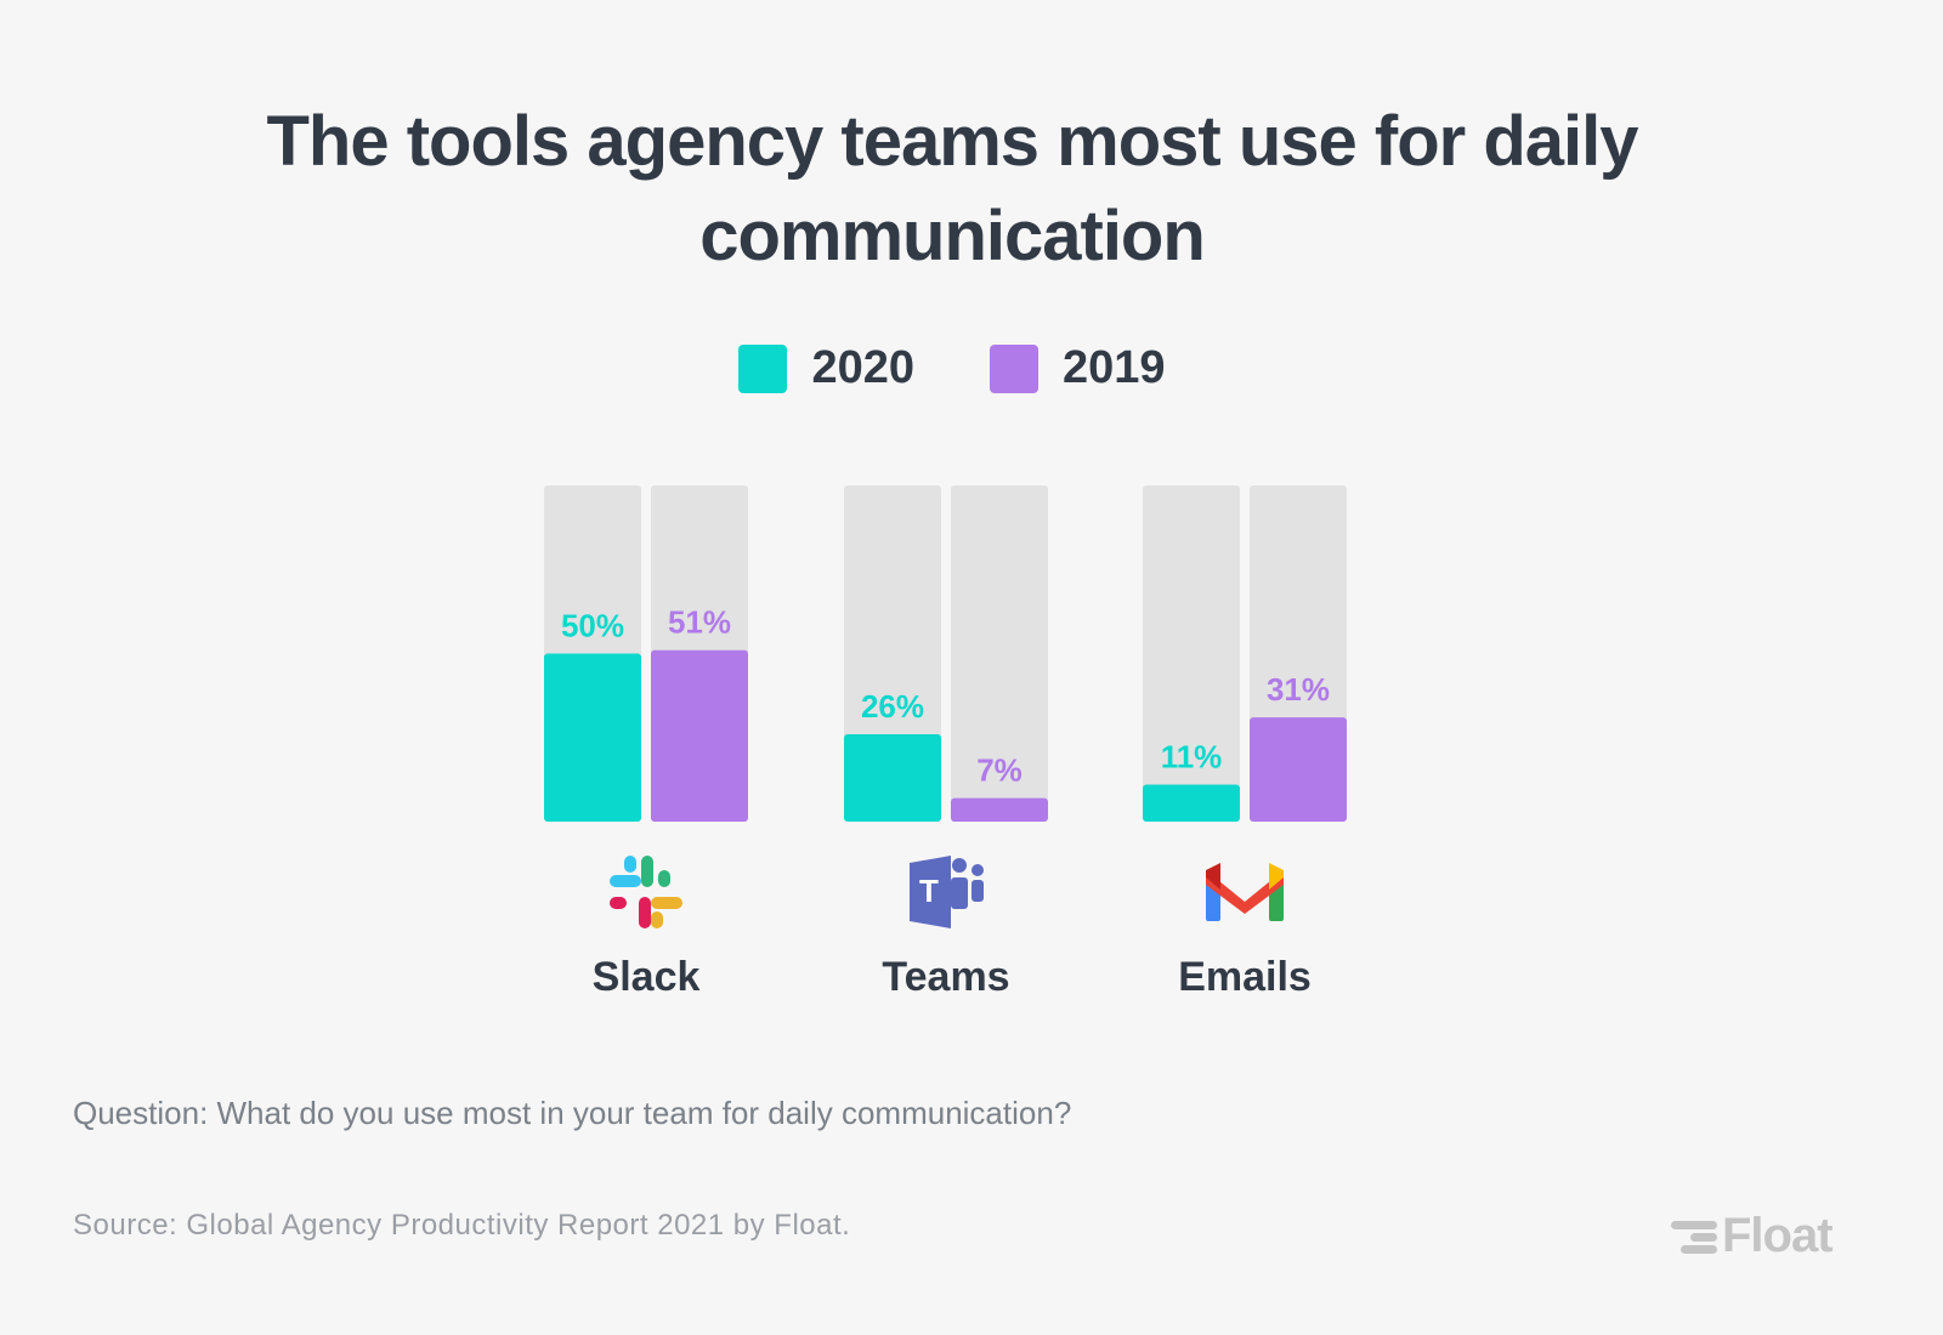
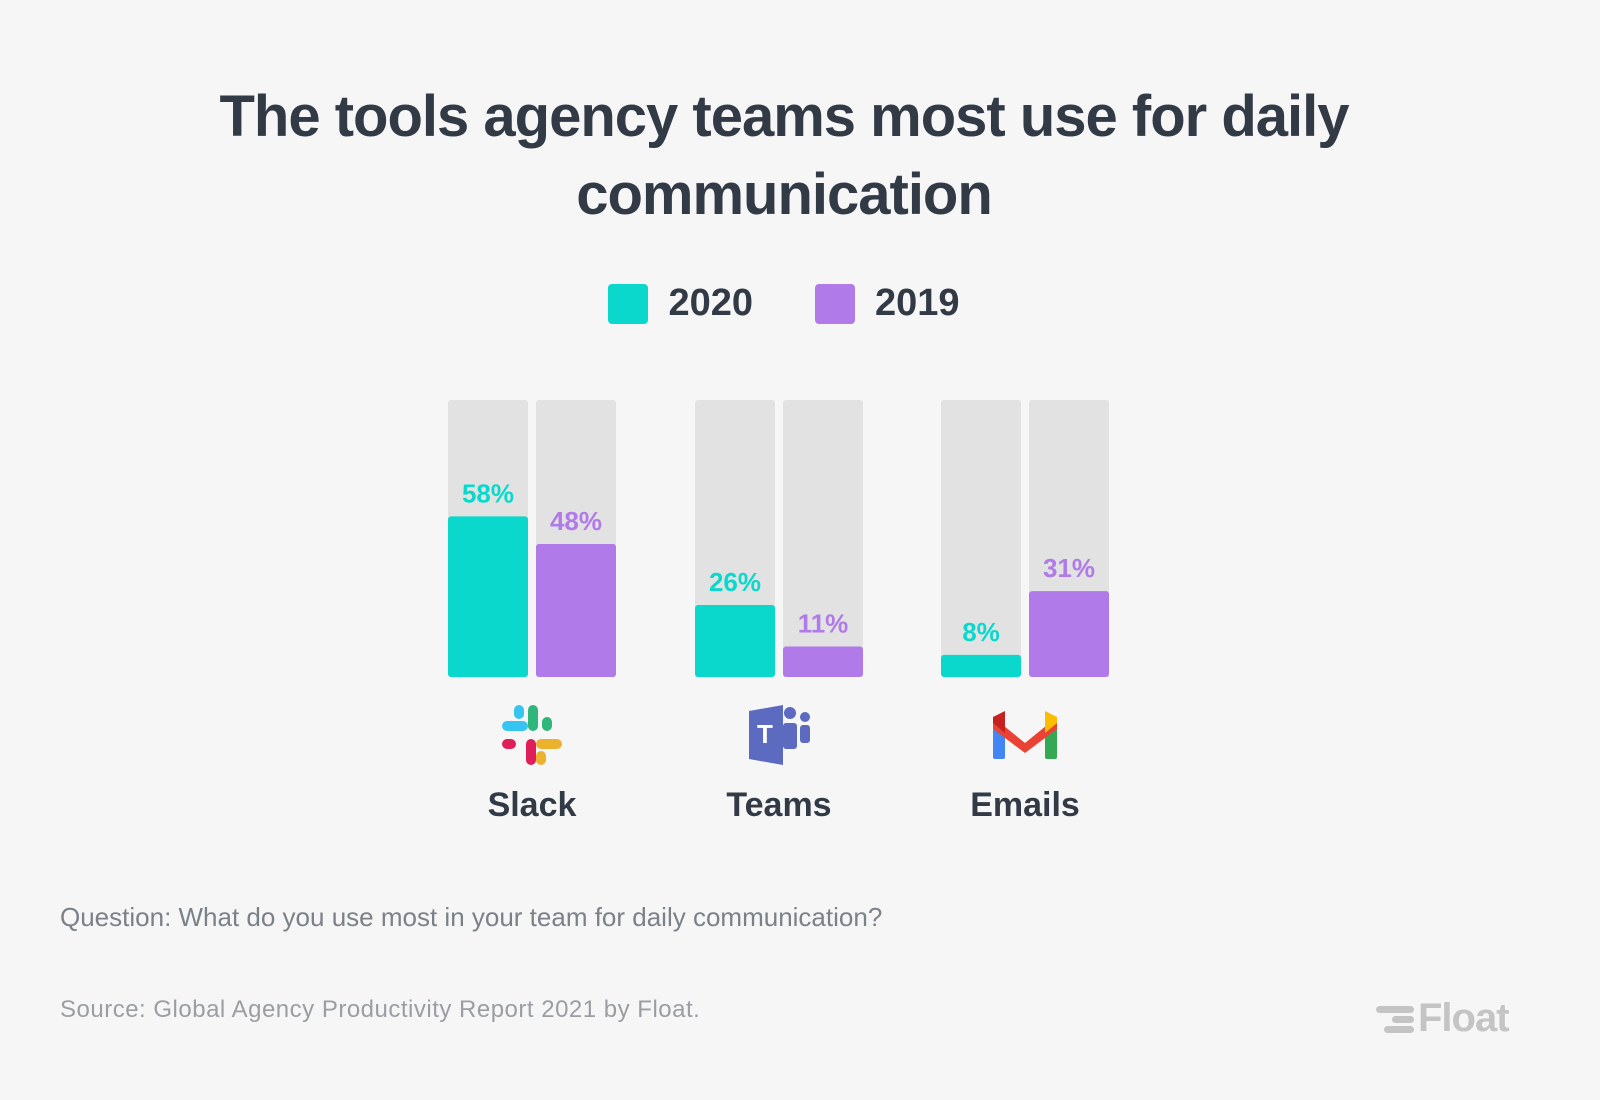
2020/Slack: 50% -> 58%
2019/Slack: 51% -> 48%
2019/Teams: 7% -> 11%
2020/Emails: 11% -> 8%
